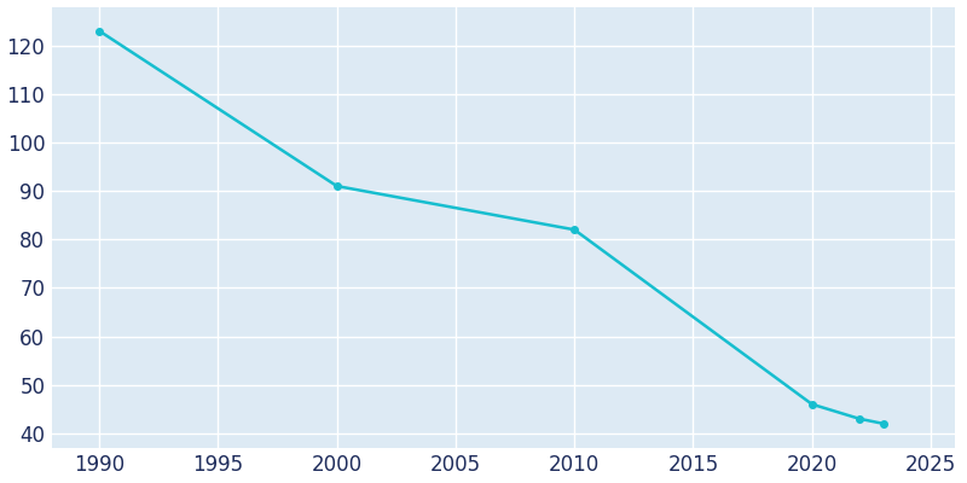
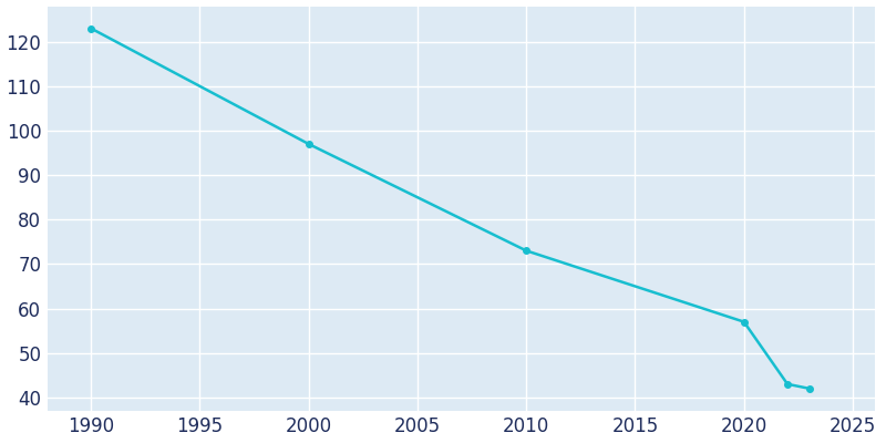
2000: 91 -> 97
2010: 82 -> 73
2020: 46 -> 57
